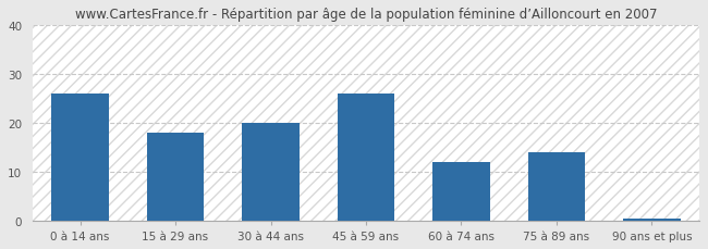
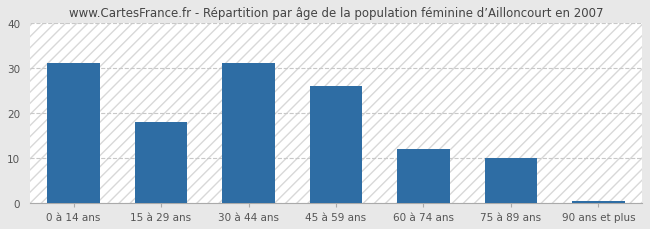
0 à 14 ans: 26.0 -> 31.0
30 à 44 ans: 20.0 -> 31.0
75 à 89 ans: 14.0 -> 10.0
